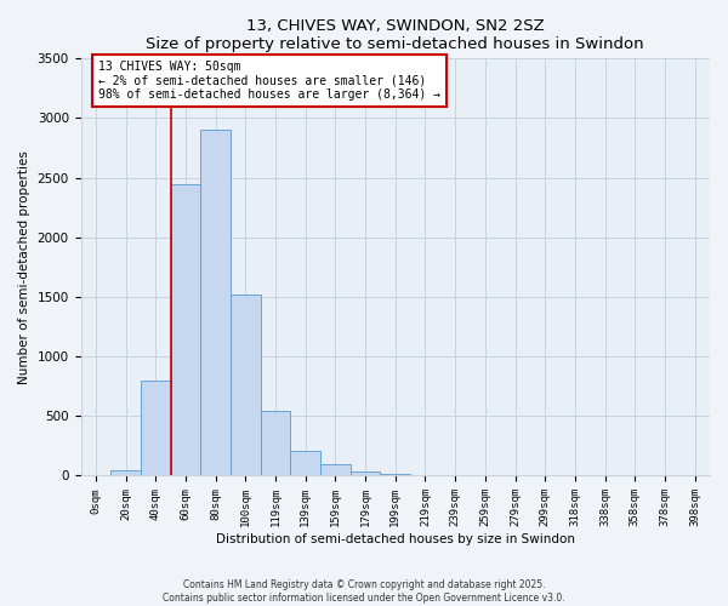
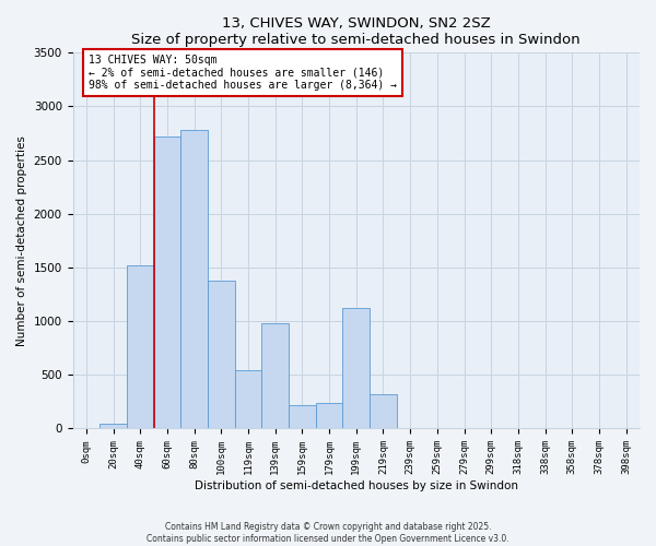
40sqm: 800 -> 1520
60sqm: 2450 -> 2720
80sqm: 2900 -> 2780
100sqm: 1520 -> 1380
139sqm: 210 -> 980
159sqm: 100 -> 220
179sqm: 40 -> 240
199sqm: 10 -> 1120
219sqm: 0 -> 320
